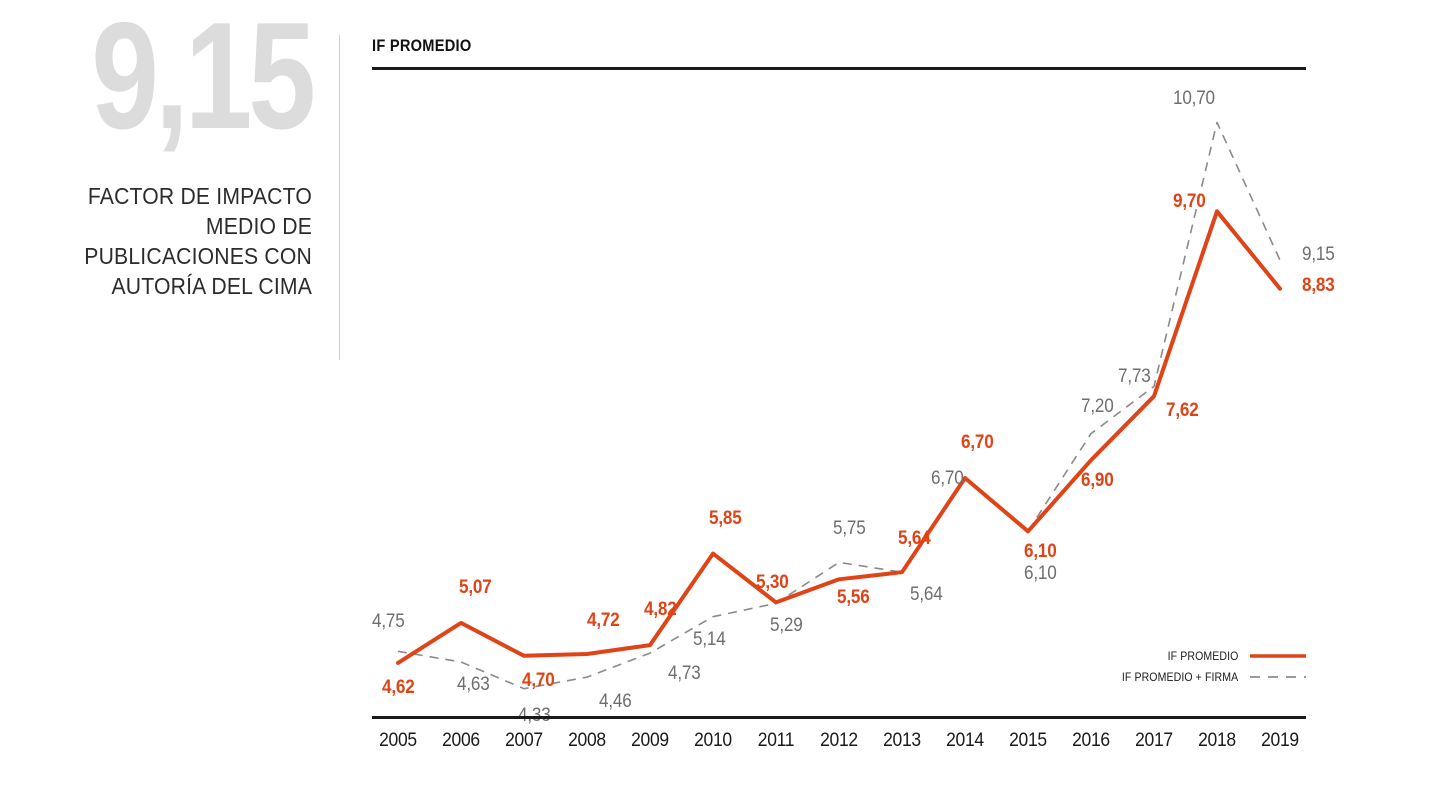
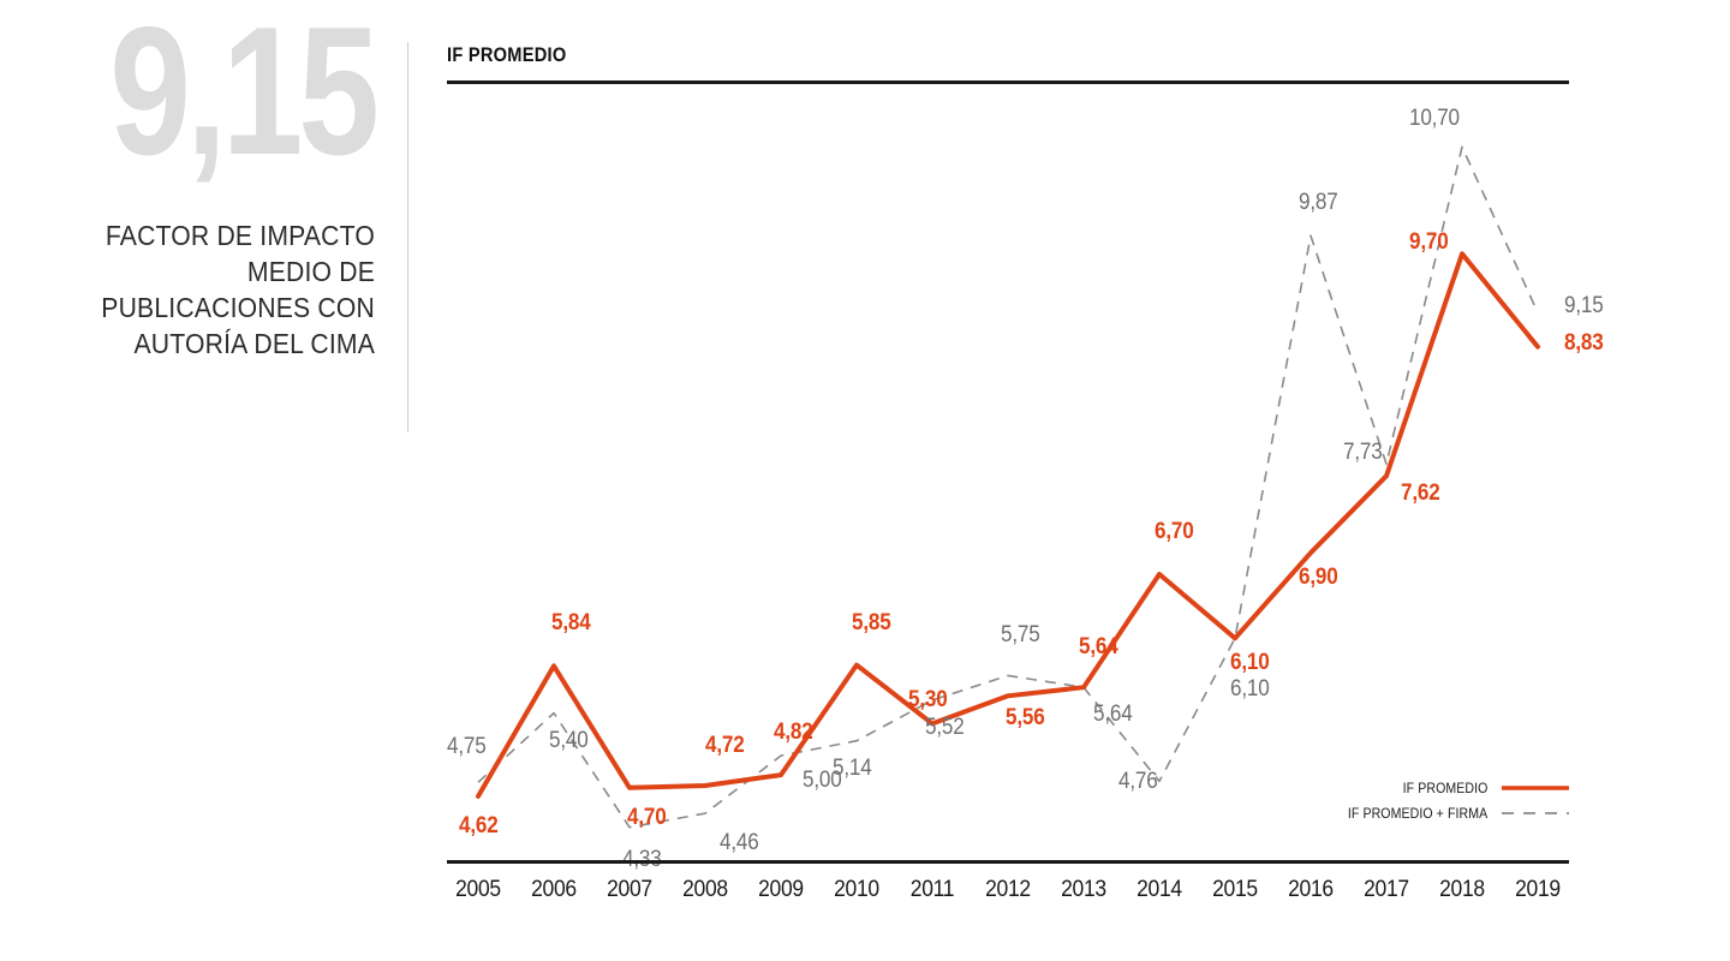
IF PROMEDIO/2006: 5,07 -> 5,84
IF PROMEDIO + FIRMA/2006: 4,63 -> 5,40
IF PROMEDIO + FIRMA/2009: 4,73 -> 5,00
IF PROMEDIO + FIRMA/2011: 5,29 -> 5,52
IF PROMEDIO + FIRMA/2014: 6,70 -> 4,76
IF PROMEDIO + FIRMA/2016: 7,20 -> 9,87
